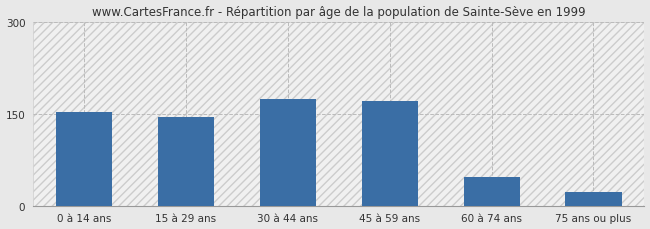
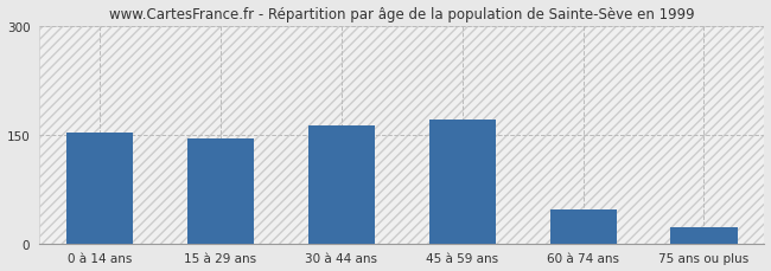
30 à 44 ans: 174 -> 163
